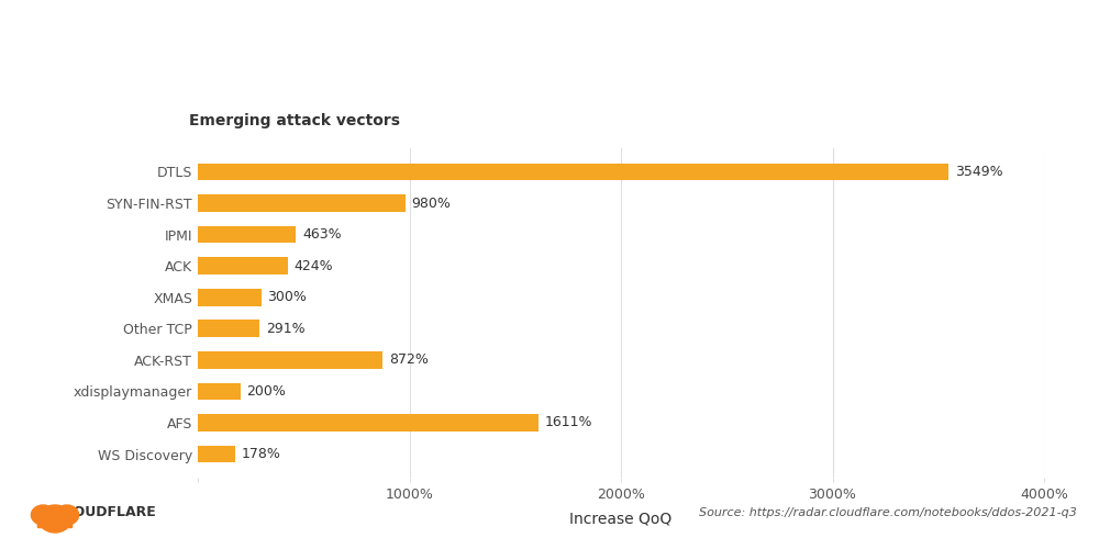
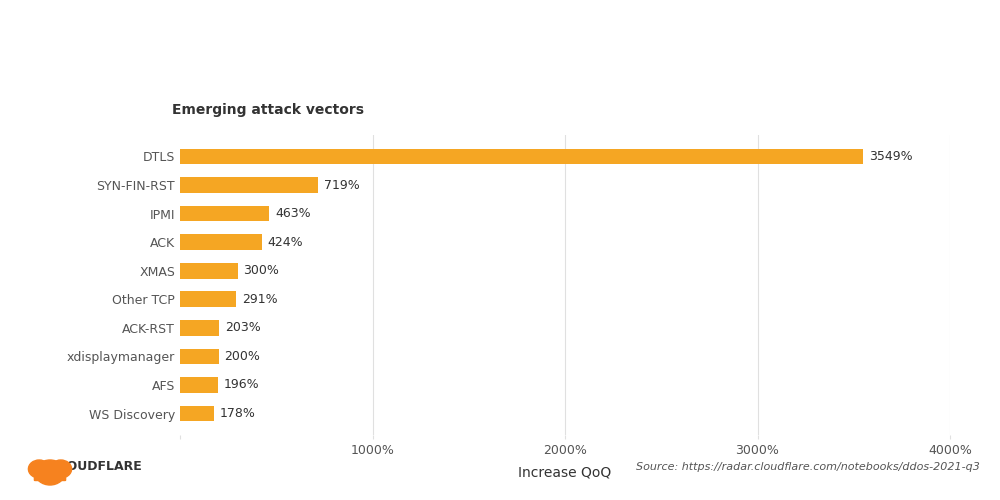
SYN-FIN-RST: 980% -> 719%
ACK-RST: 872% -> 203%
AFS: 1611% -> 196%
